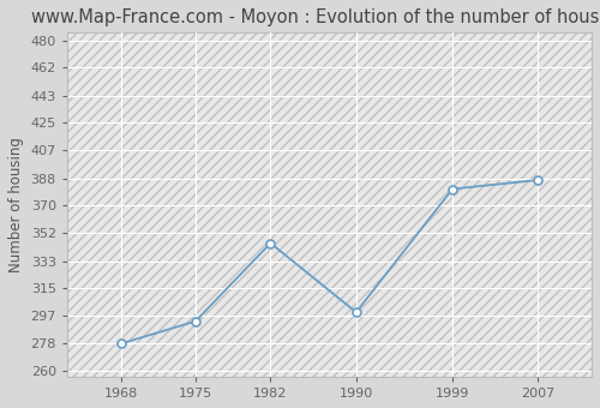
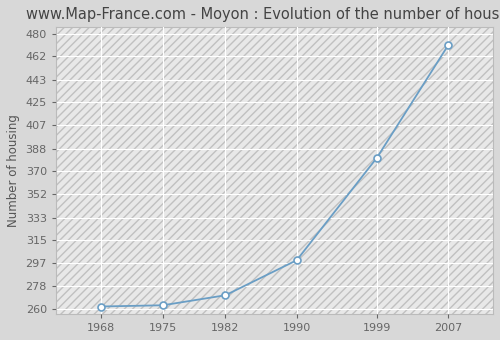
1968: 278 -> 262
1975: 293 -> 263
1982: 345 -> 271
2007: 387 -> 471
